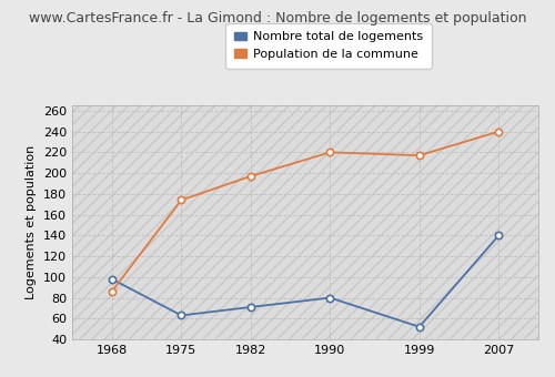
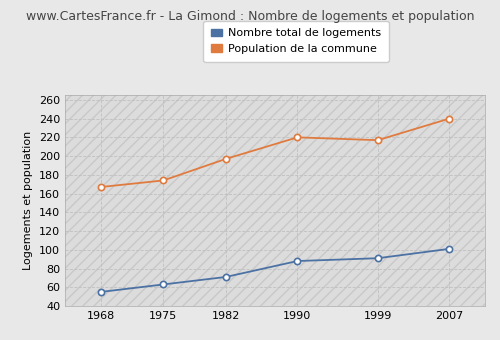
Nombre total de logements/1968: 98 -> 55
Population de la commune/1968: 86 -> 167
Nombre total de logements/1990: 80 -> 88
Nombre total de logements/1999: 52 -> 91
Nombre total de logements/2007: 140 -> 101
